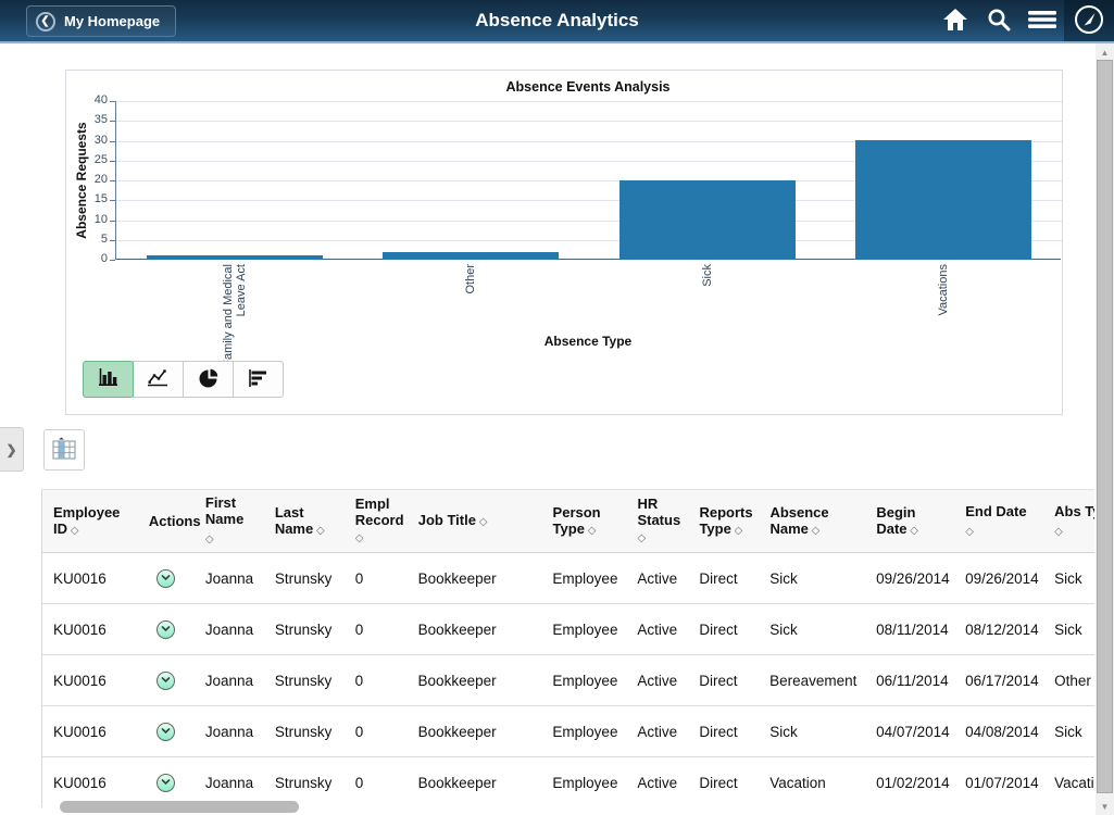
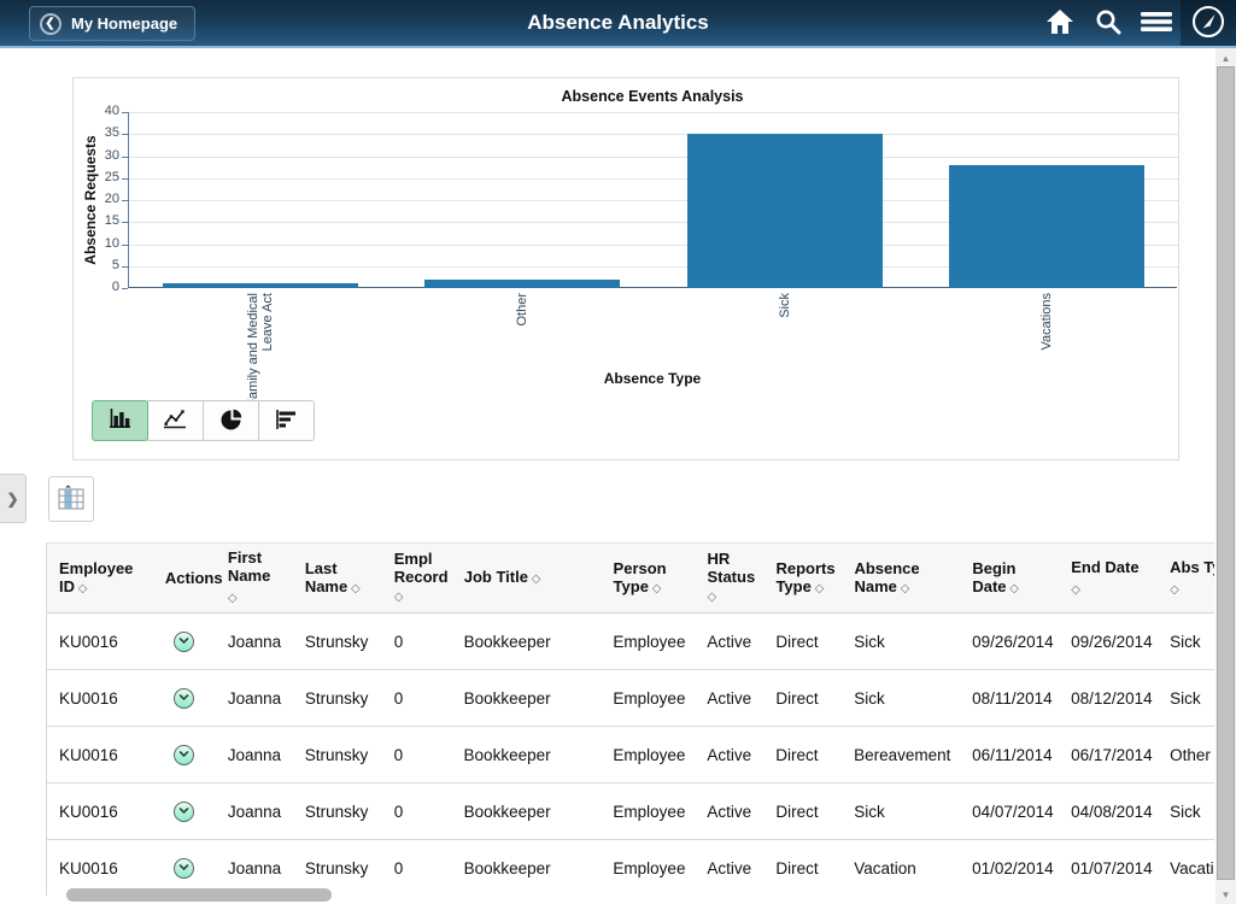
Sick: 20 -> 35
Vacations: 30 -> 28
